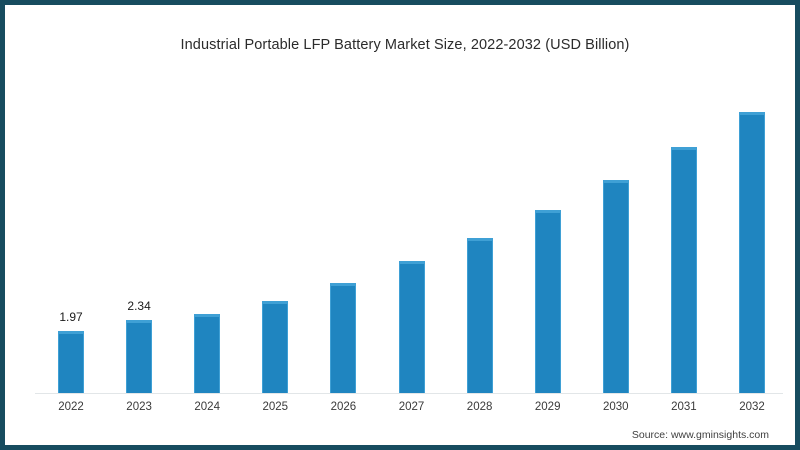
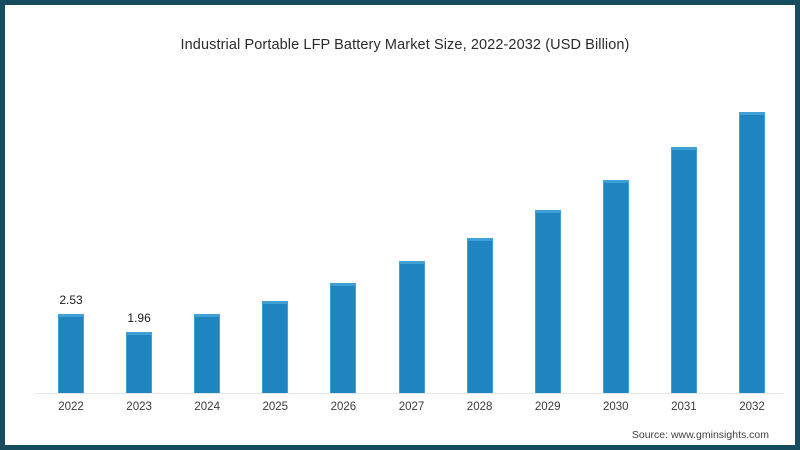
2022: 1.97 -> 2.53
2023: 2.34 -> 1.96
